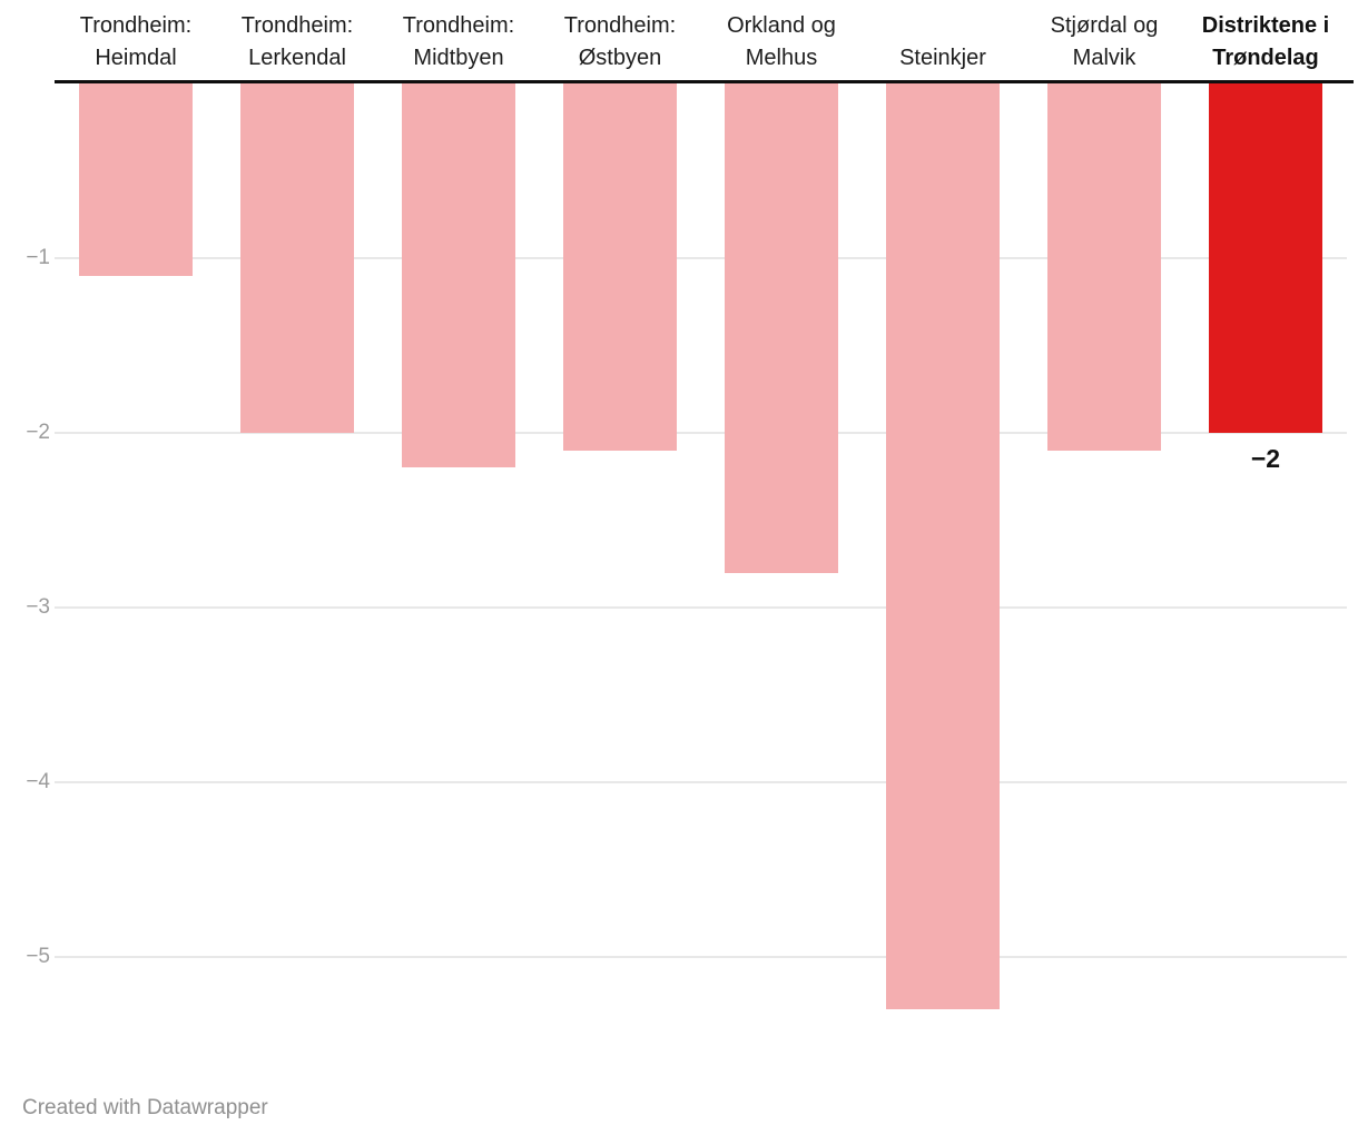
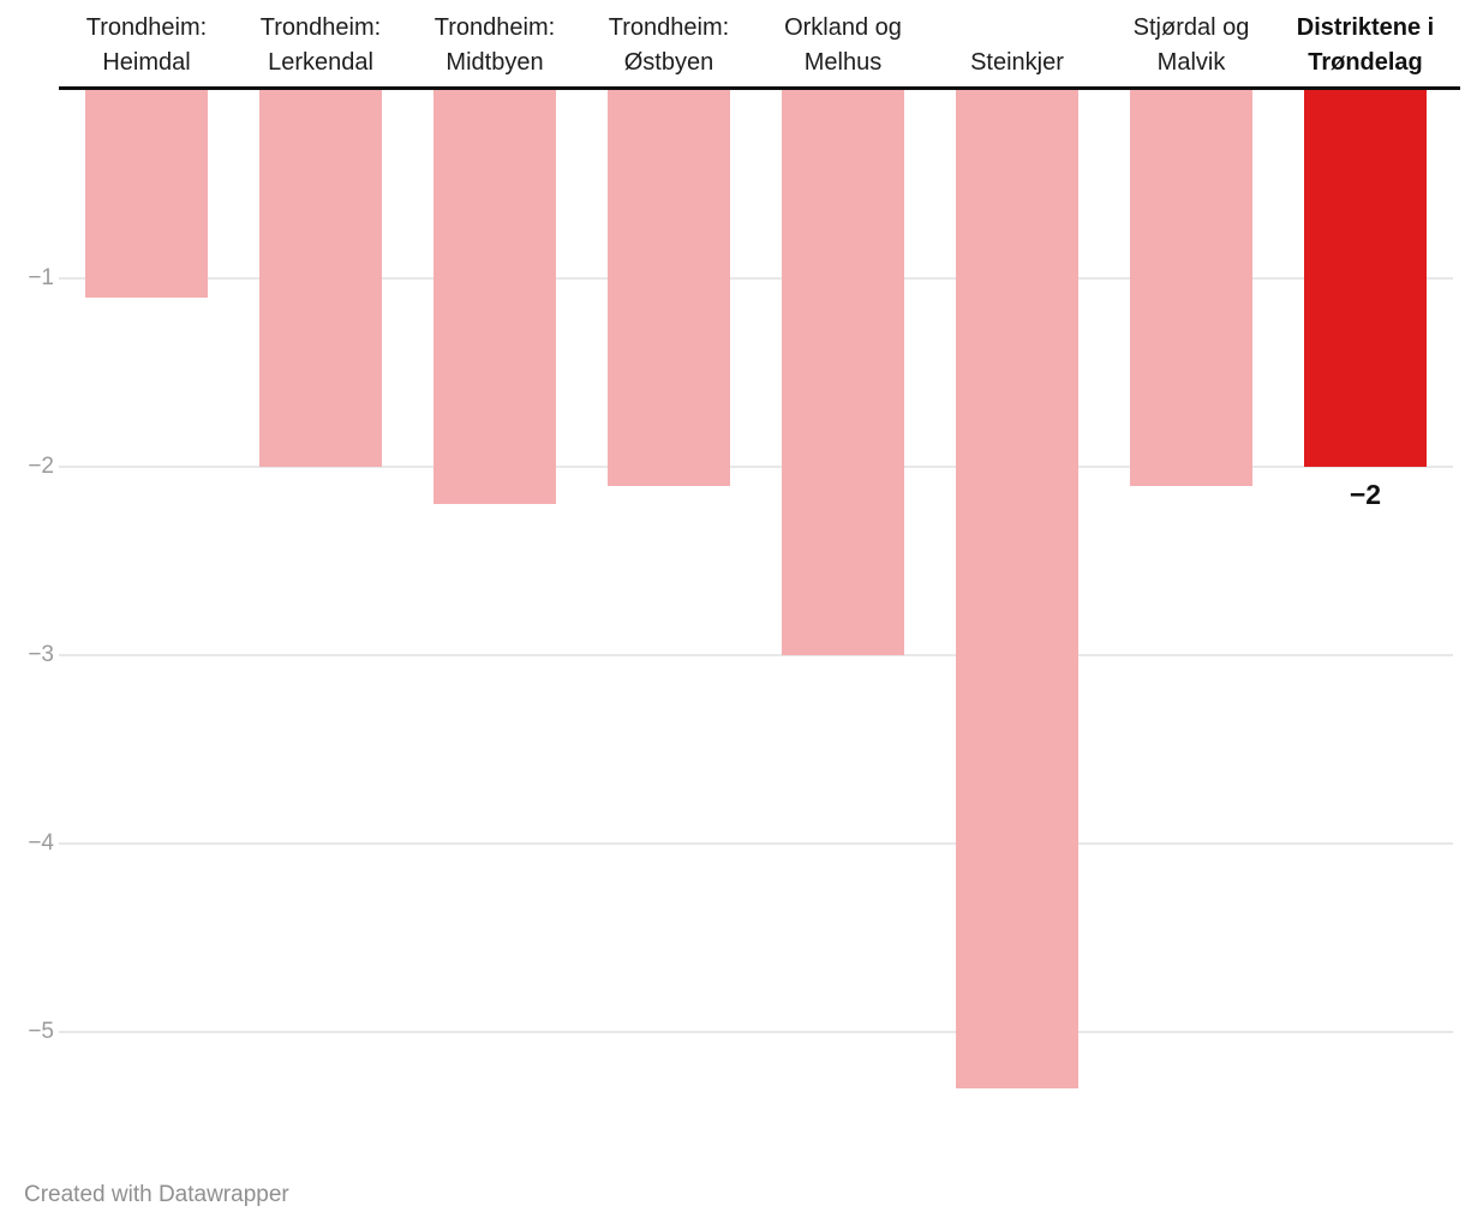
Orkland og Melhus: -2.8 -> -3.0
